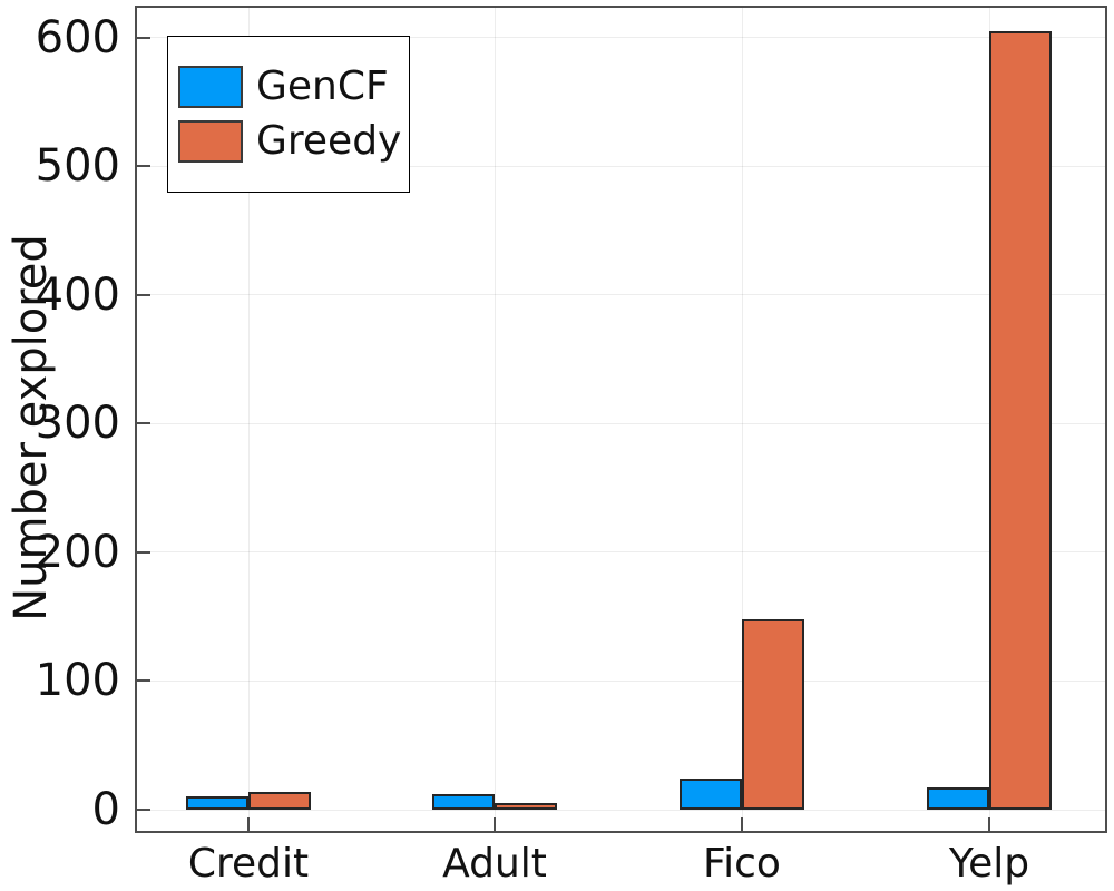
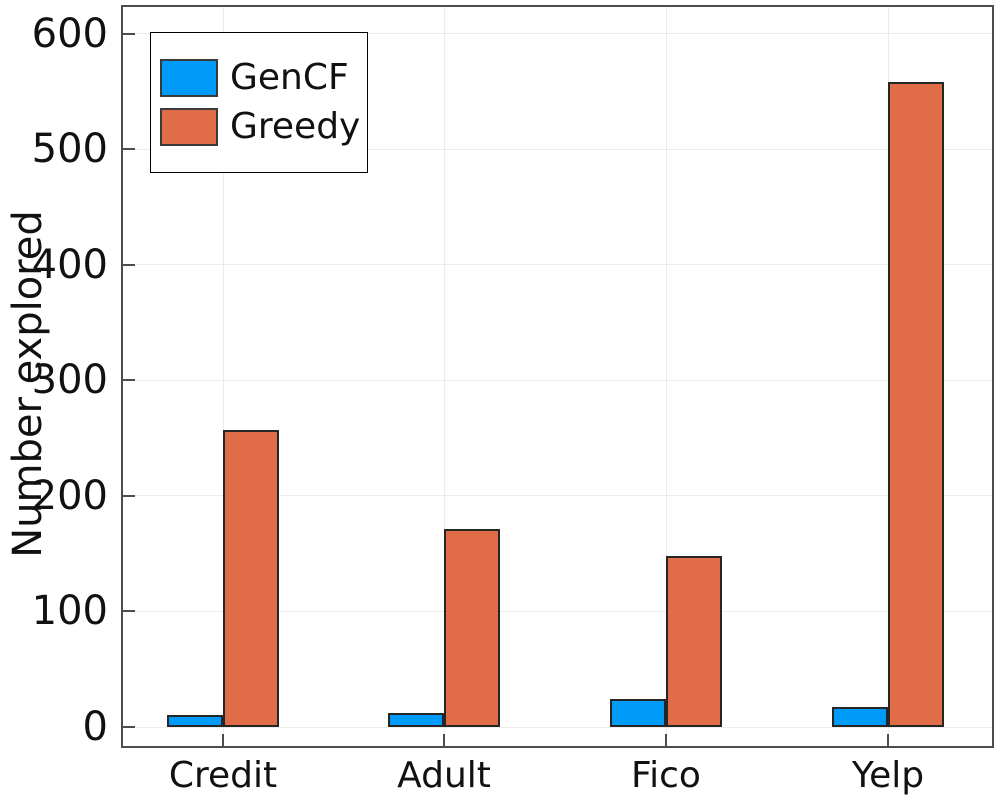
Greedy/Credit: 14 -> 257
Greedy/Adult: 5 -> 171
Greedy/Yelp: 605 -> 558
